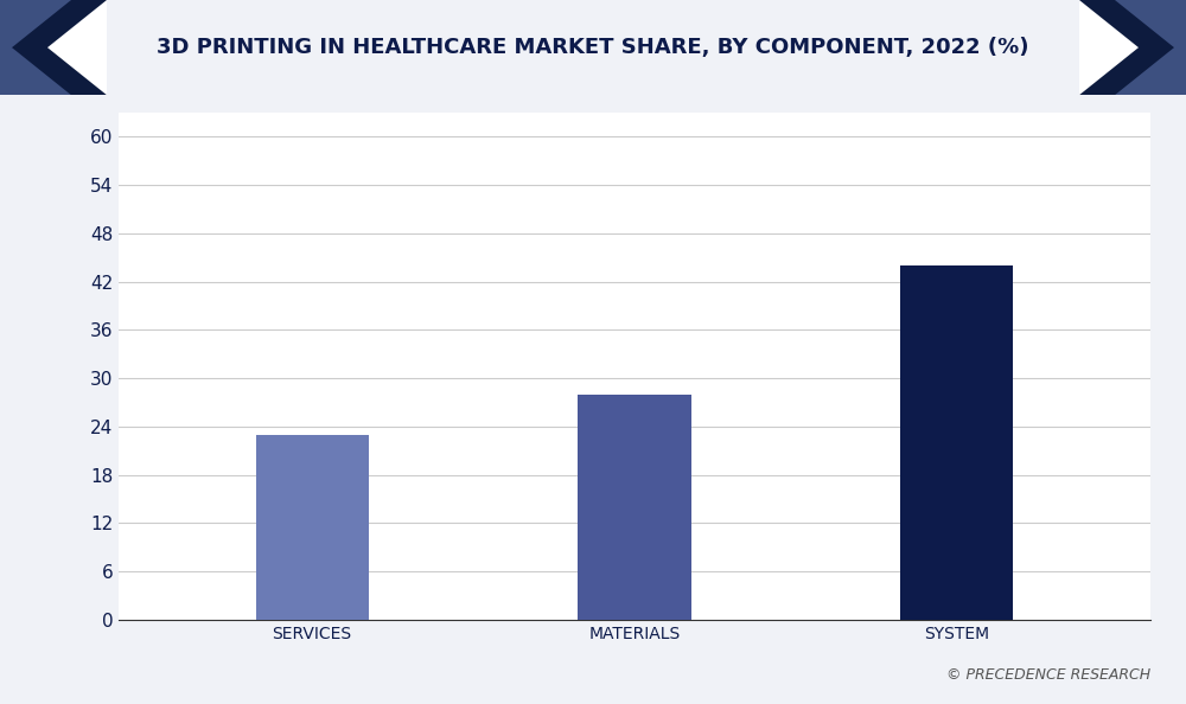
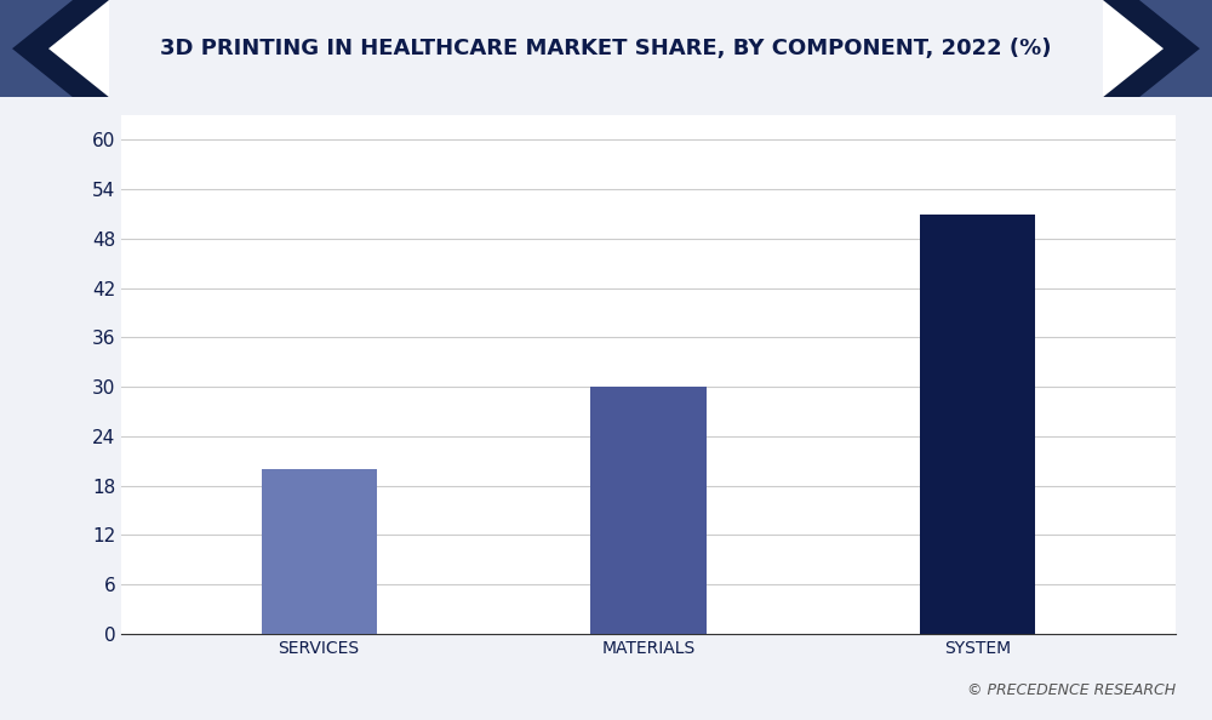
SERVICES: 23 -> 20
MATERIALS: 28 -> 30
SYSTEM: 44 -> 51
